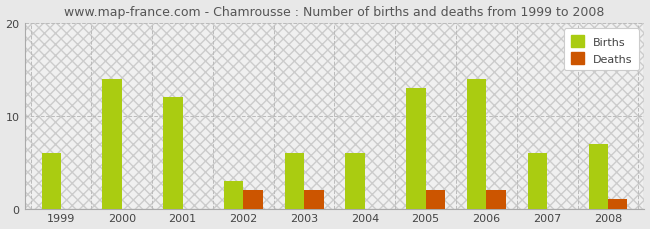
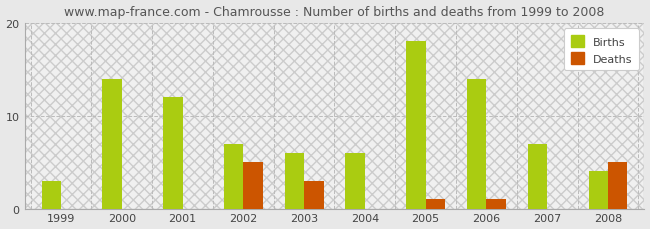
Births/1999: 6 -> 3
Births/2002: 3 -> 7
Deaths/2002: 2 -> 5
Deaths/2003: 2 -> 3
Births/2005: 13 -> 18
Deaths/2005: 2 -> 1
Deaths/2006: 2 -> 1
Births/2007: 6 -> 7
Births/2008: 7 -> 4
Deaths/2008: 1 -> 5
